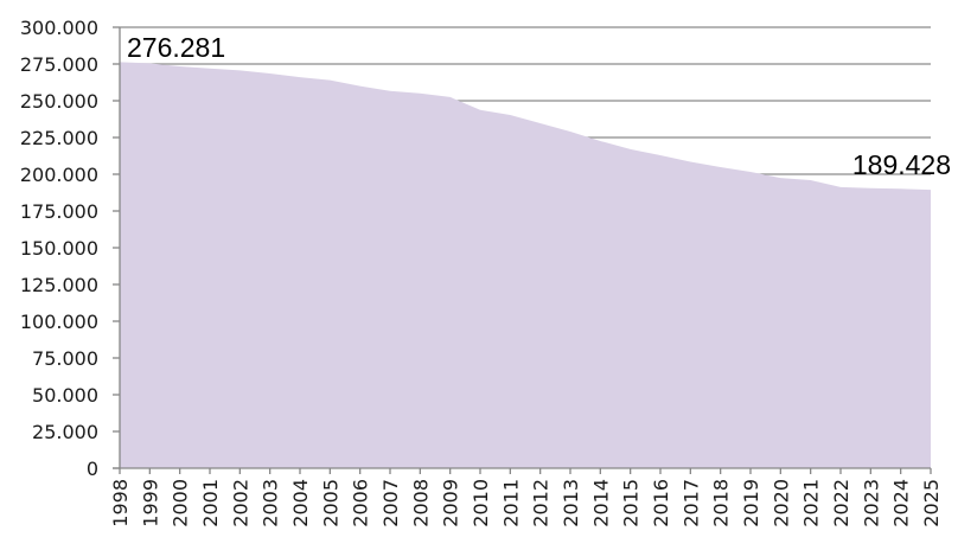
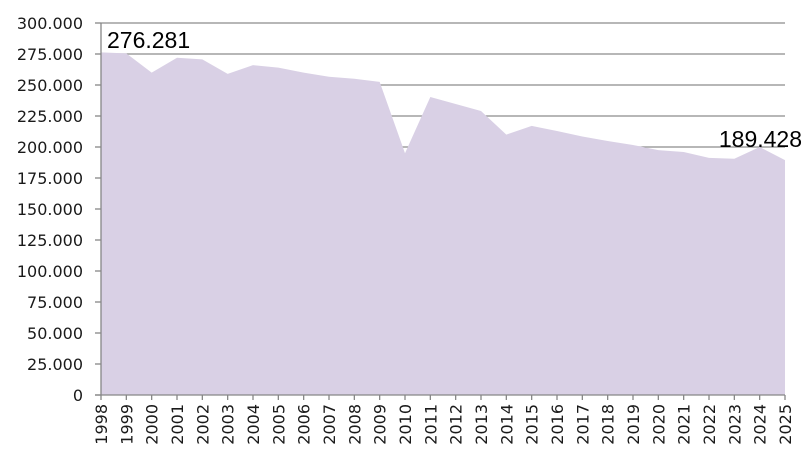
2000: 273000 -> 260000
2003: 268000 -> 259000
2010: 244000 -> 195000
2014: 223000 -> 210000
2024: 190000 -> 200000
